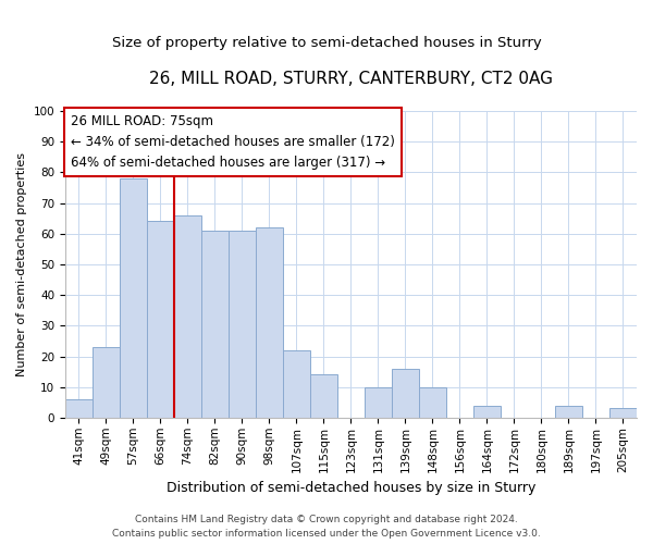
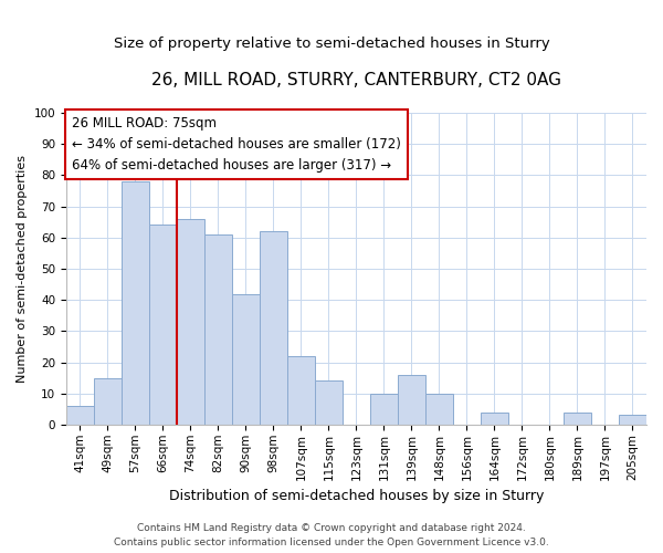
49sqm: 23 -> 15
90sqm: 61 -> 42
